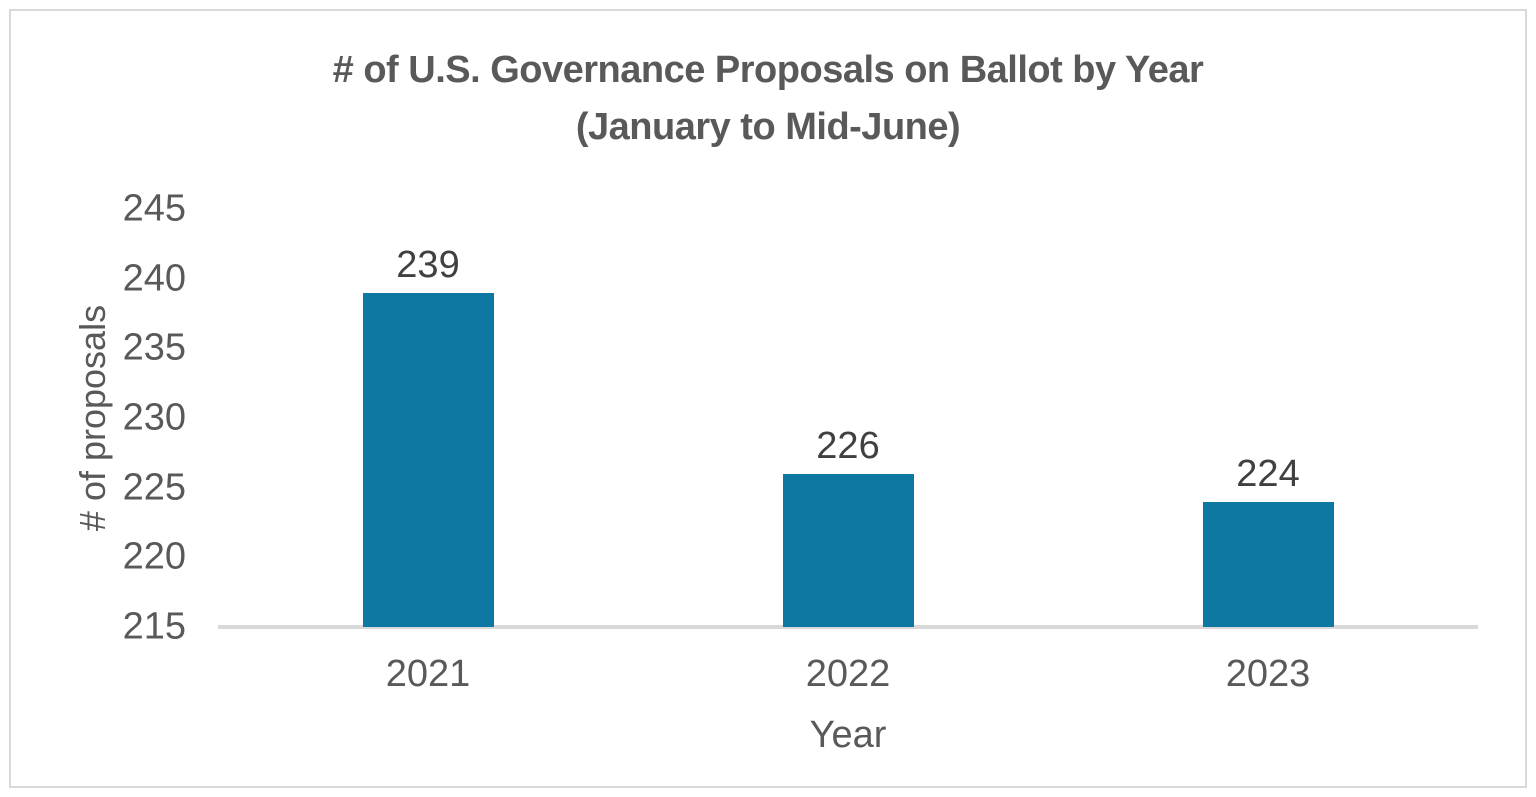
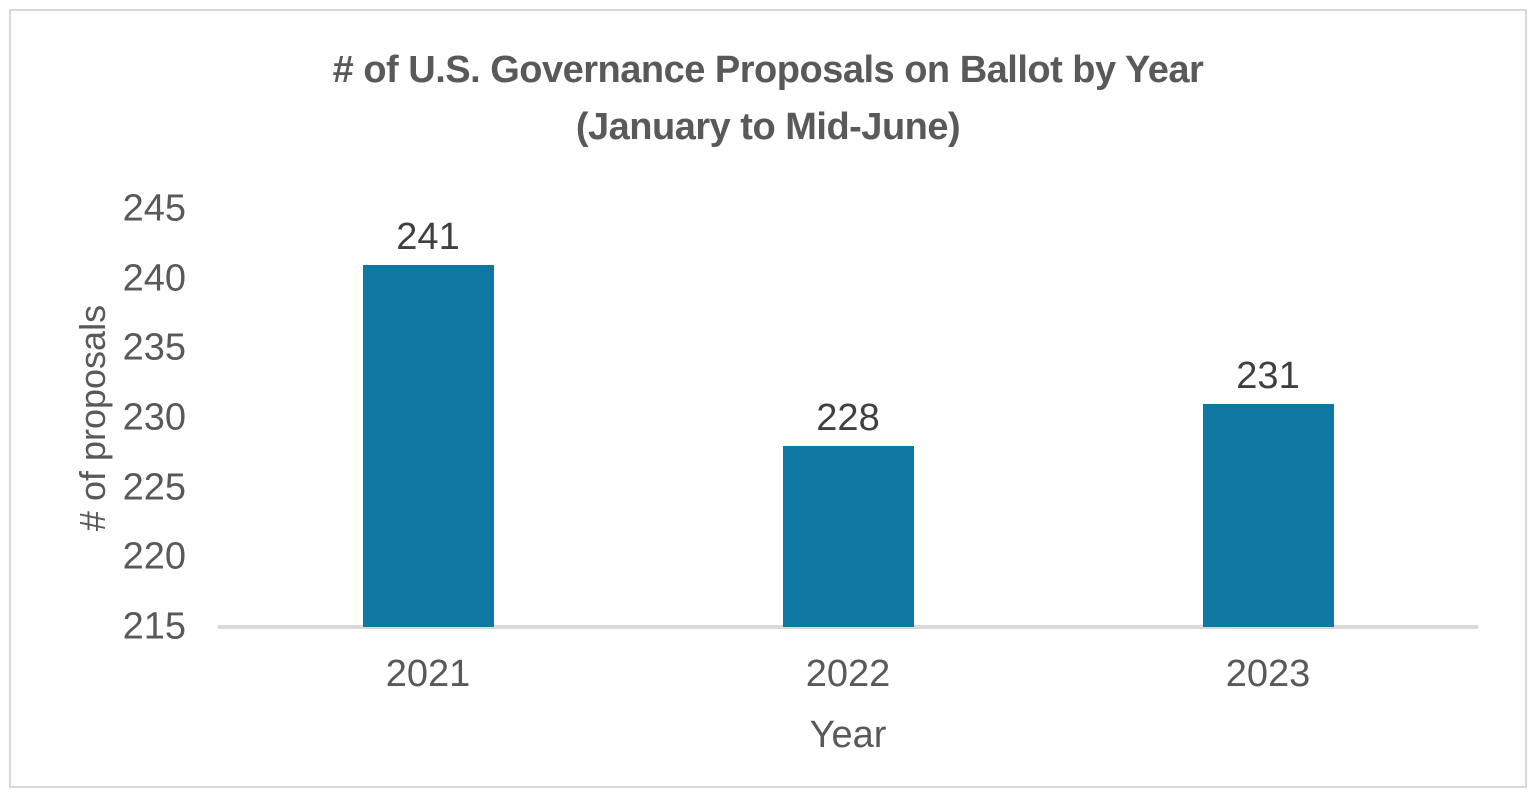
2021: 239 -> 241
2022: 226 -> 228
2023: 224 -> 231
